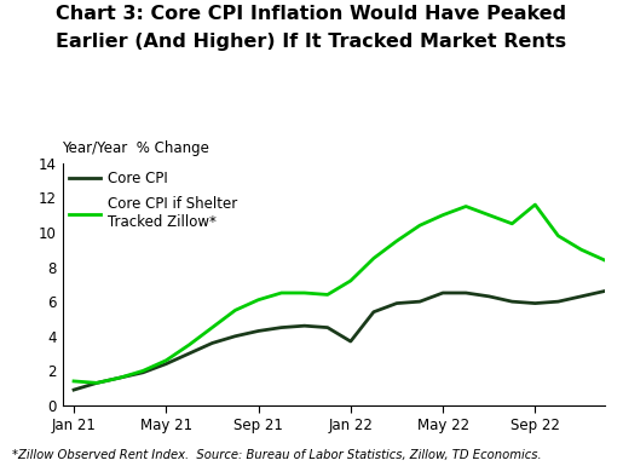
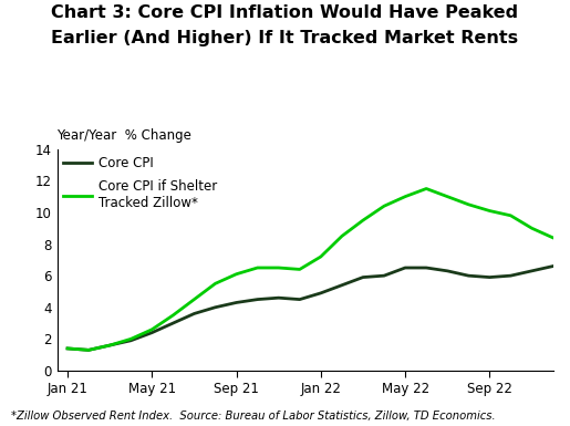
Core CPI/Jan 21: 0.9 -> 1.4
Core CPI/Jan 22: 3.7 -> 4.9
Core CPI if Shelter Tracked Zillow*/Sep 22: 11.6 -> 10.1
